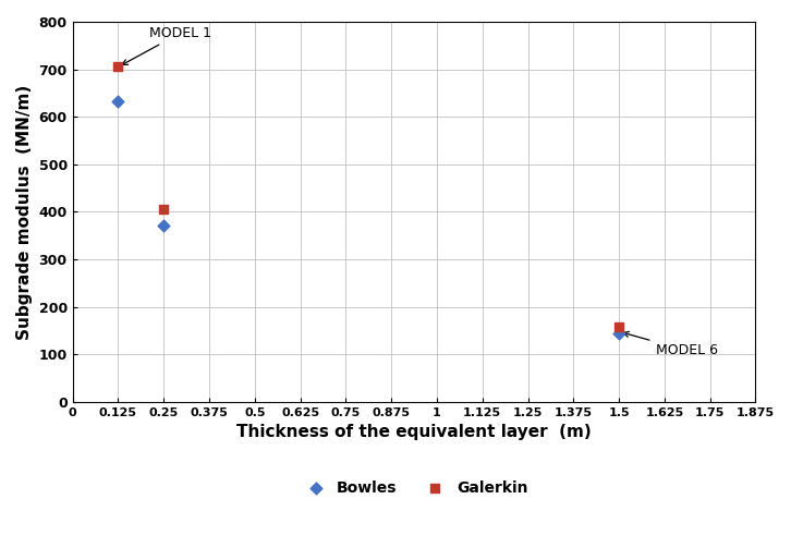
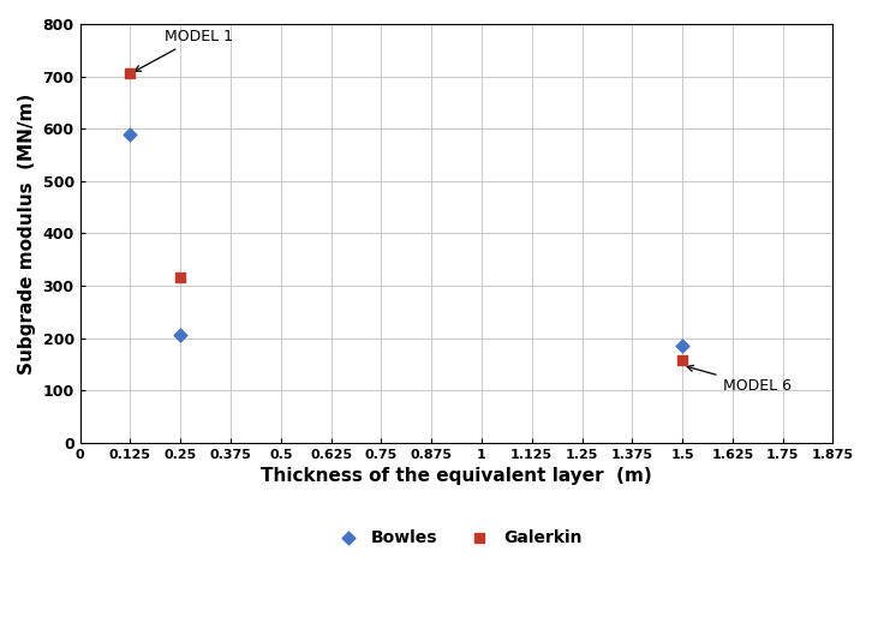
Bowles/0.125: 632 -> 590
Bowles/0.25: 370 -> 205
Galerkin/0.25: 405 -> 315
Bowles/1.5: 145 -> 185
